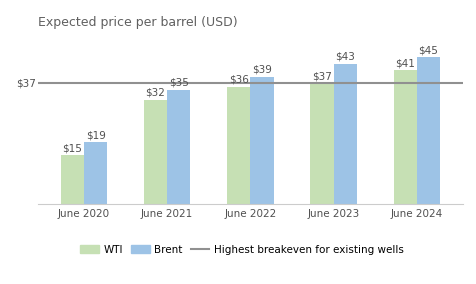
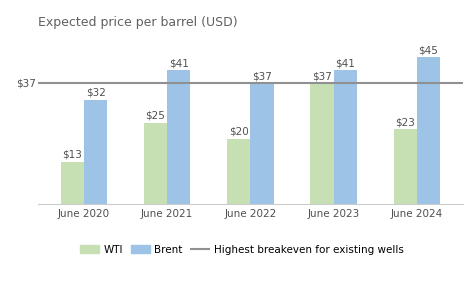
WTI/June 2020: $15 -> $13
Brent/June 2020: $19 -> $32
WTI/June 2021: $32 -> $25
Brent/June 2021: $35 -> $41
WTI/June 2022: $36 -> $20
Brent/June 2022: $39 -> $37
Brent/June 2023: $43 -> $41
WTI/June 2024: $41 -> $23
